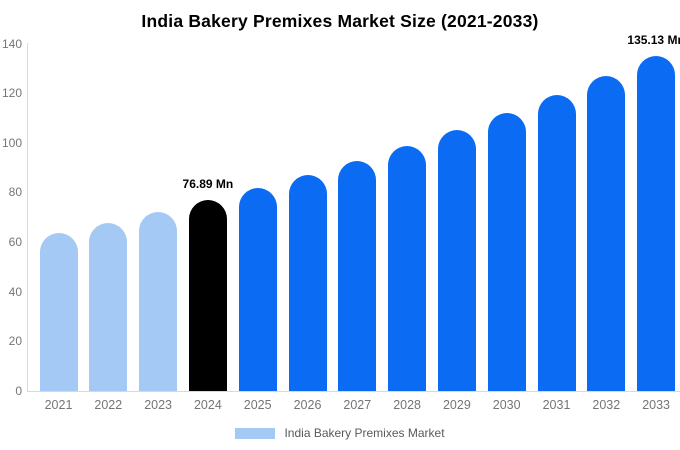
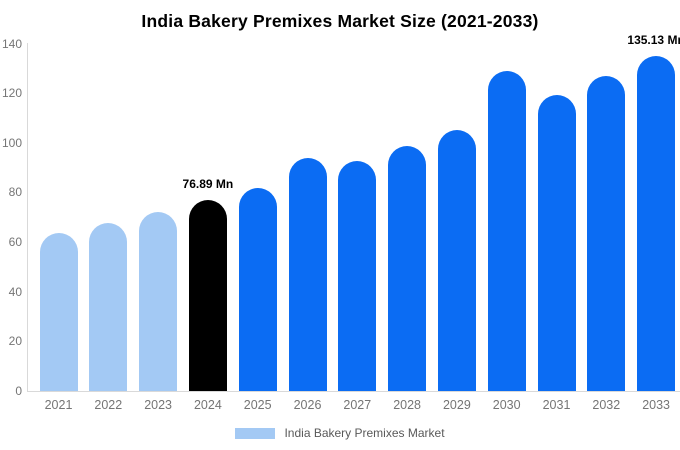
2026: 87 -> 94
2030: 112 -> 129
